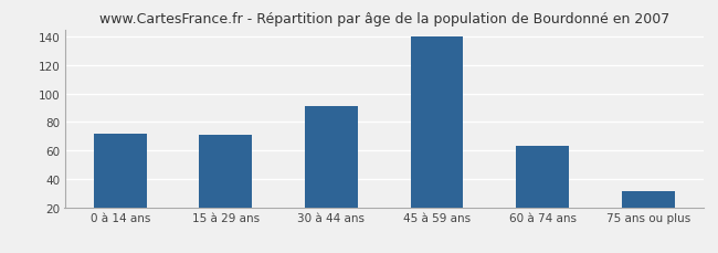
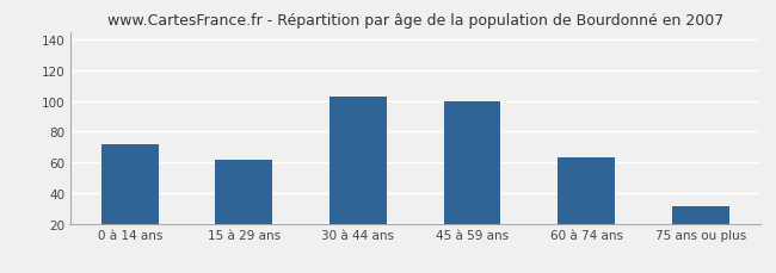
15 à 29 ans: 71 -> 62
30 à 44 ans: 91 -> 103
45 à 59 ans: 140 -> 100
